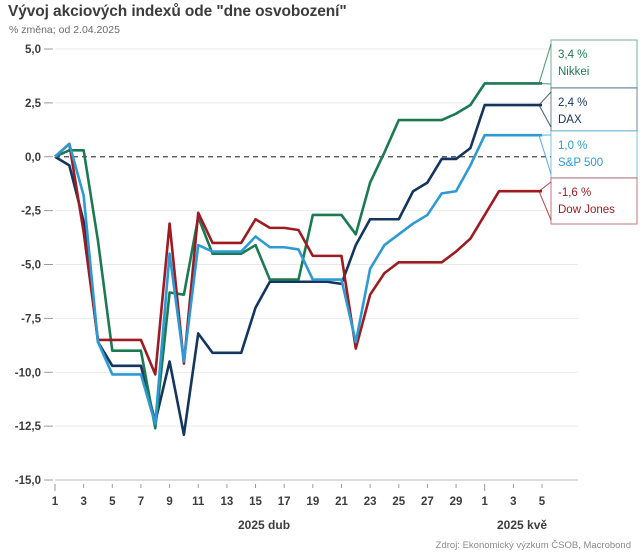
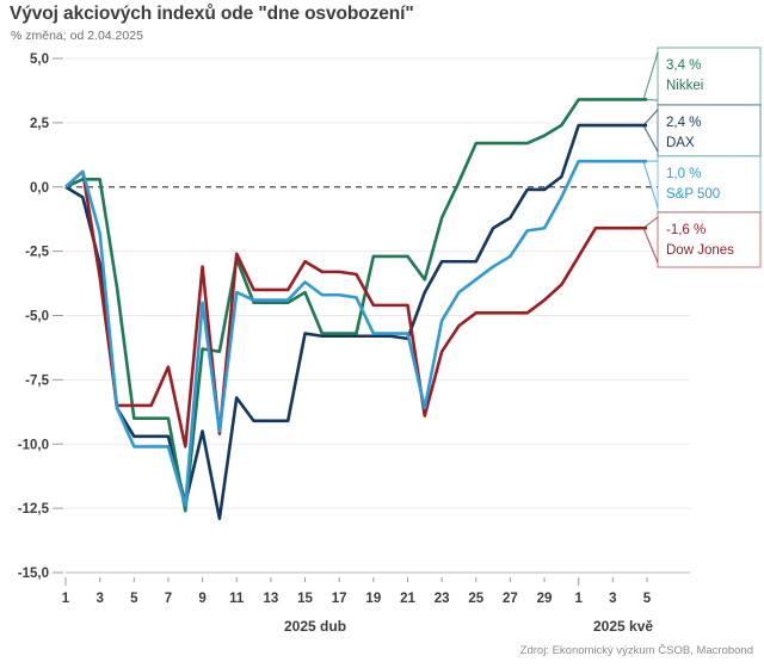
Dow Jones/7: -8,5 -> -7,0
DAX/15: -7,0 -> -5,7
